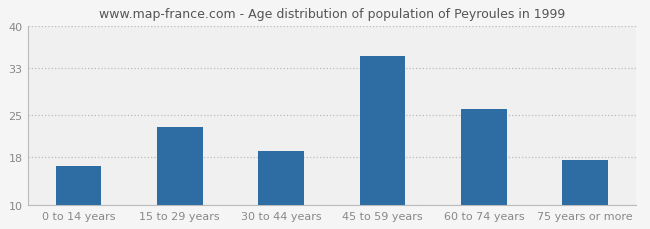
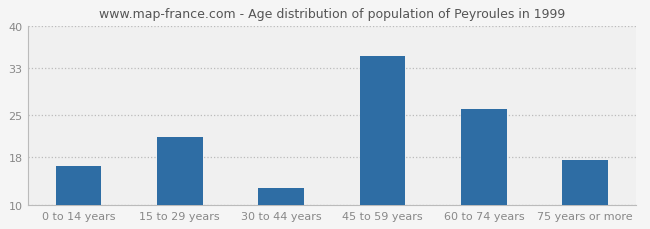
15 to 29 years: 23.0 -> 21.4
30 to 44 years: 19.0 -> 12.8
